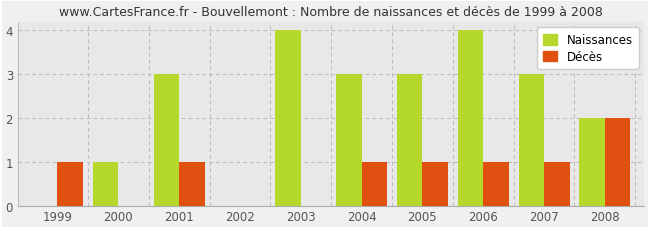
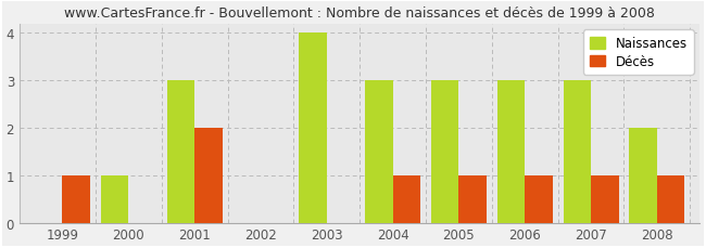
Décès/2001: 1 -> 2
Naissances/2006: 4 -> 3
Décès/2008: 2 -> 1
